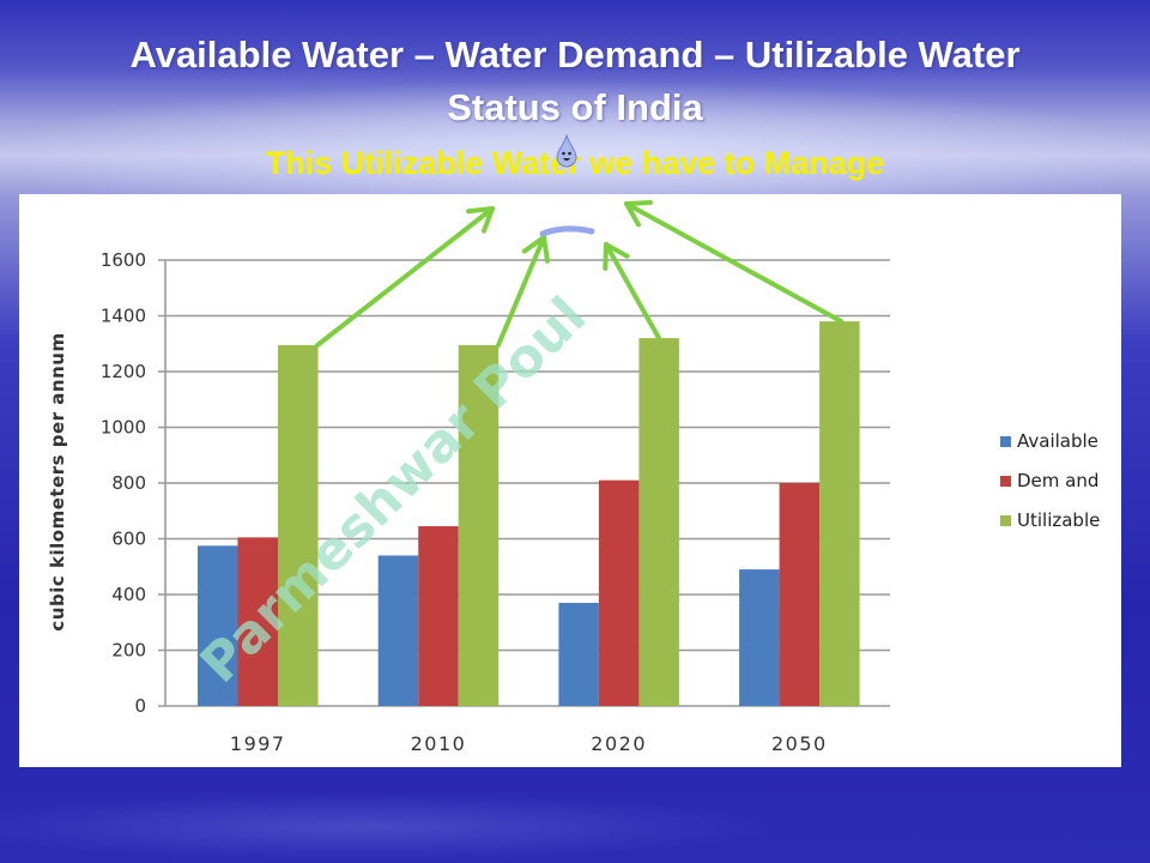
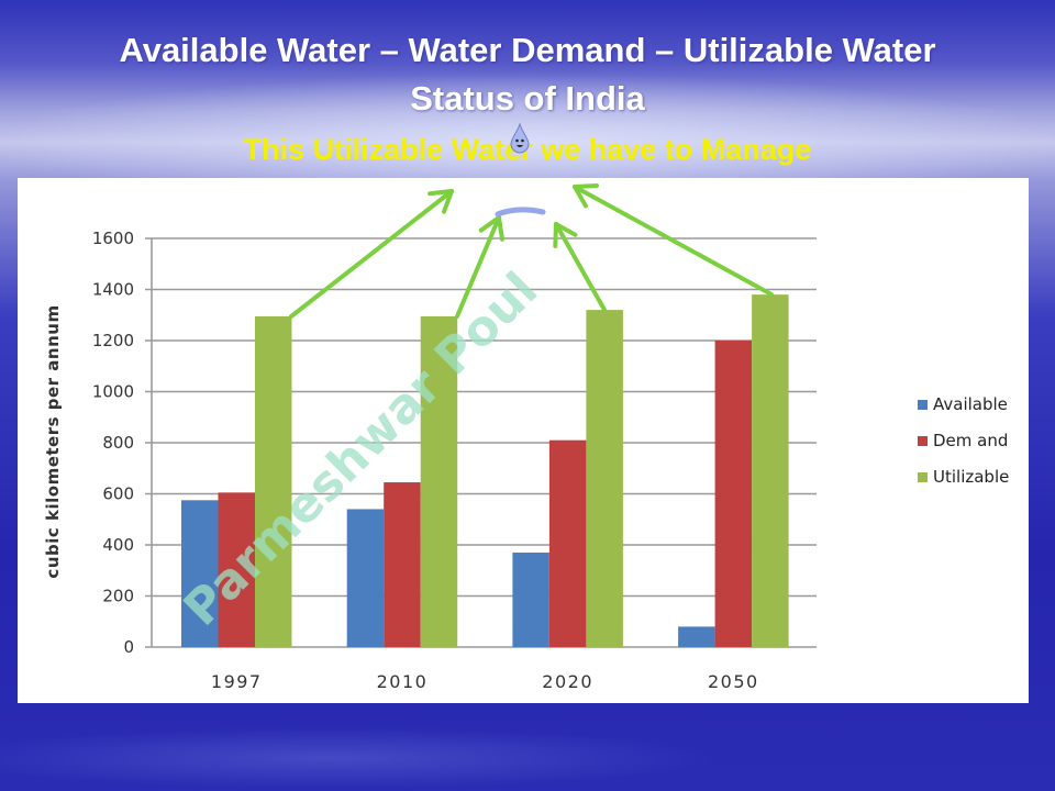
Available/2050: 490 -> 80
Dem and/2050: 800 -> 1200
